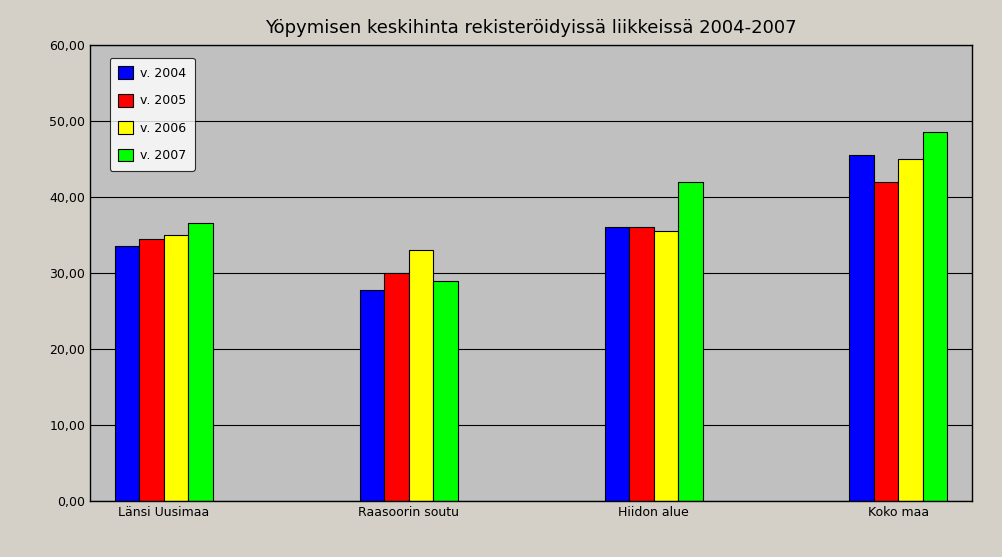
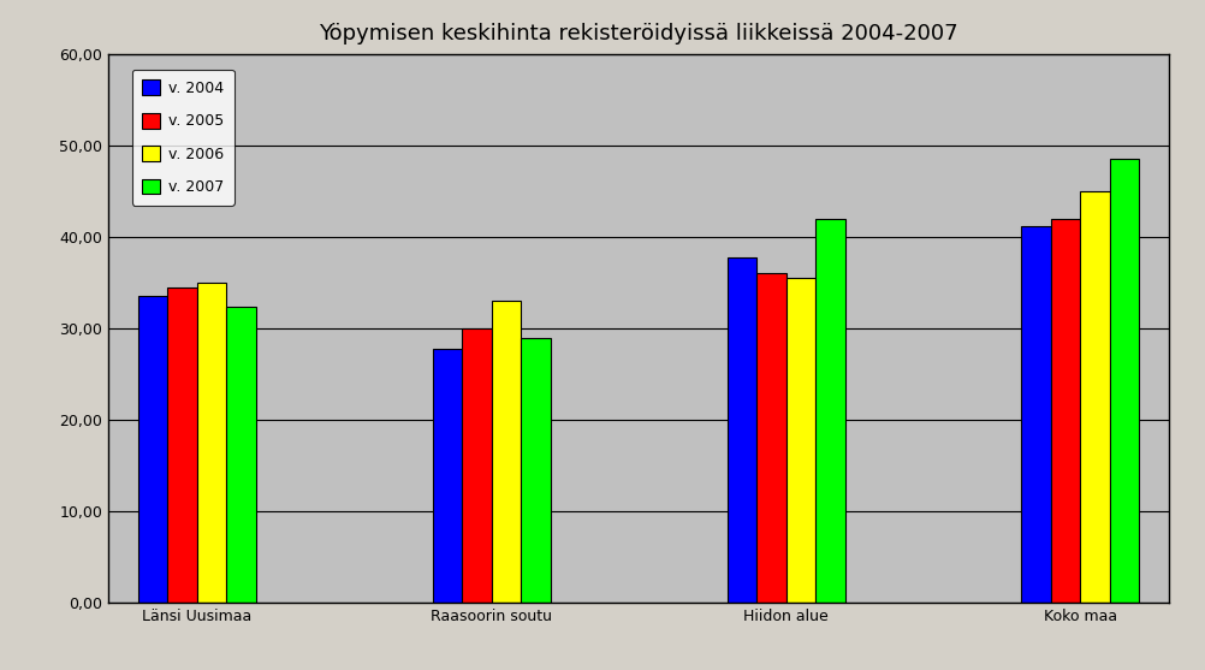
v. 2007/Länsi Uusimaa: 36,5 -> 32,4
v. 2004/Hiidon alue: 36,0 -> 37,8
v. 2004/Koko maa: 45,5 -> 41,2
